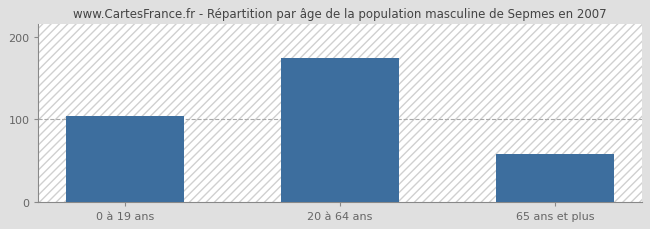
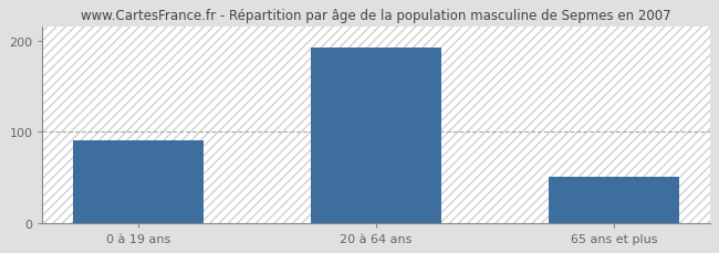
0 à 19 ans: 104 -> 90
20 à 64 ans: 174 -> 192
65 ans et plus: 58 -> 50
